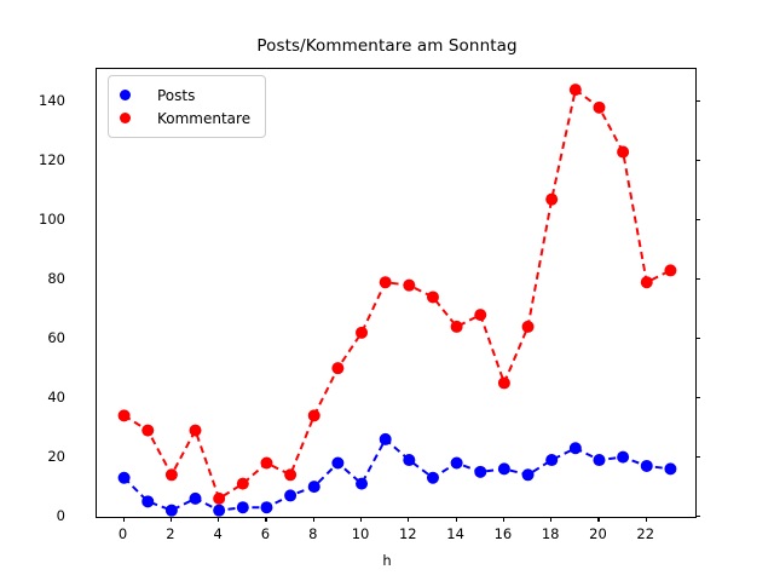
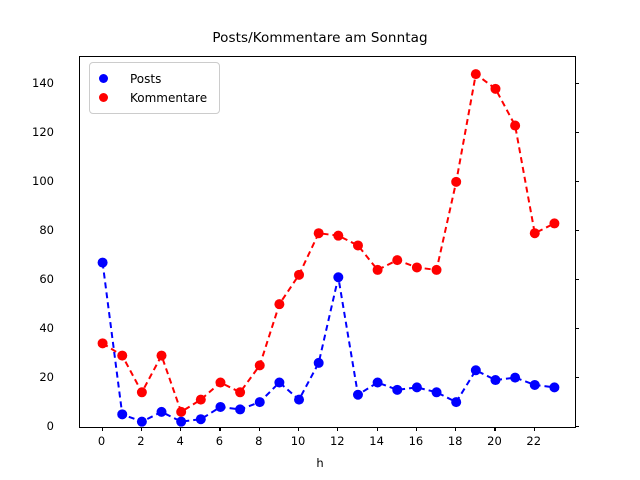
Posts/0: 13 -> 67
Posts/6: 3 -> 8
Kommentare/8: 34 -> 25
Posts/12: 19 -> 61
Kommentare/16: 45 -> 65
Posts/18: 19 -> 10
Kommentare/18: 107 -> 100
